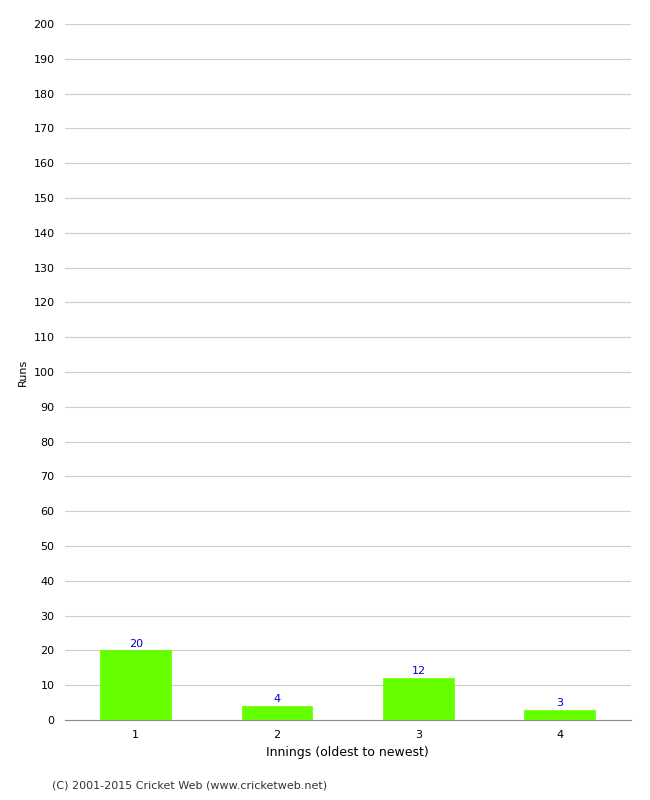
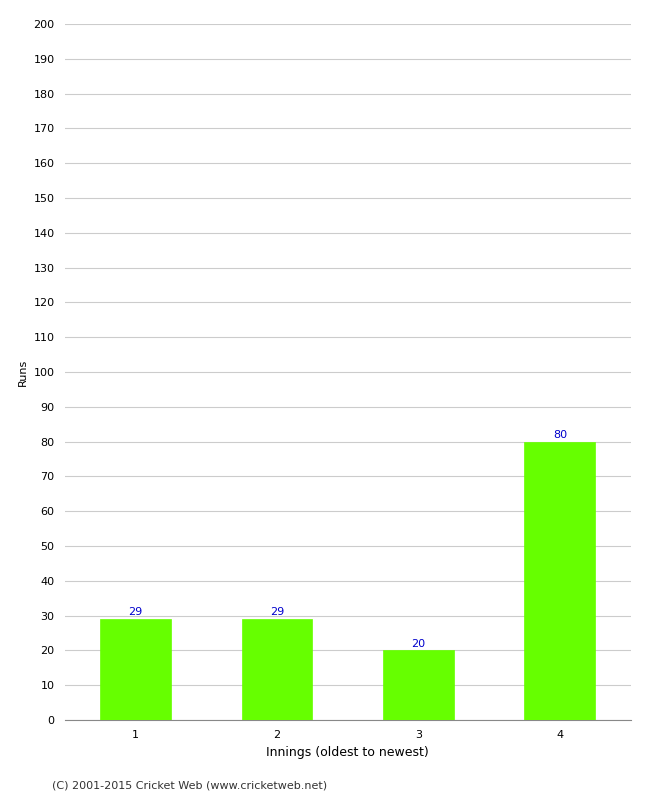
1: 20 -> 29
2: 4 -> 29
3: 12 -> 20
4: 3 -> 80
